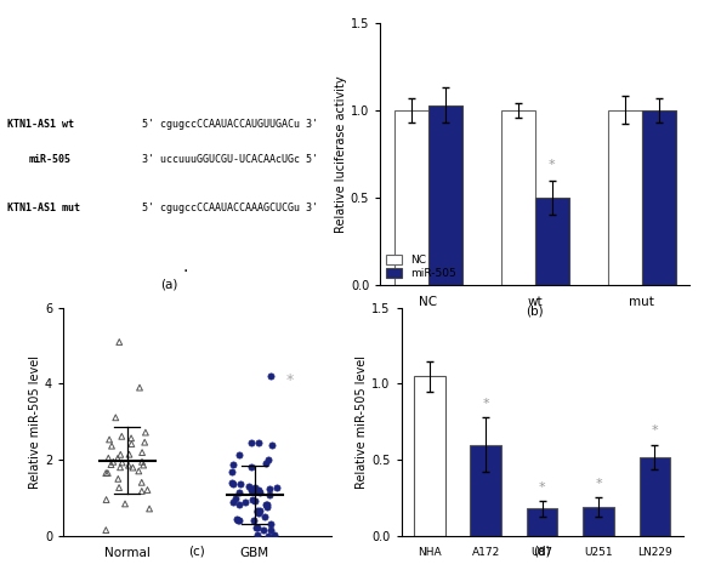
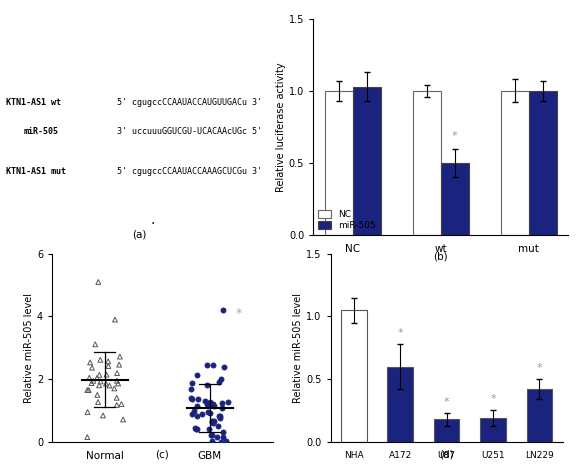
LN229: 0.52 -> 0.42
